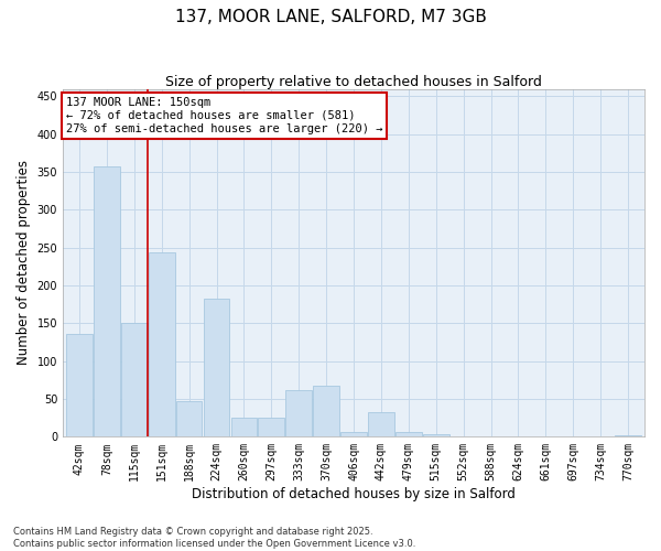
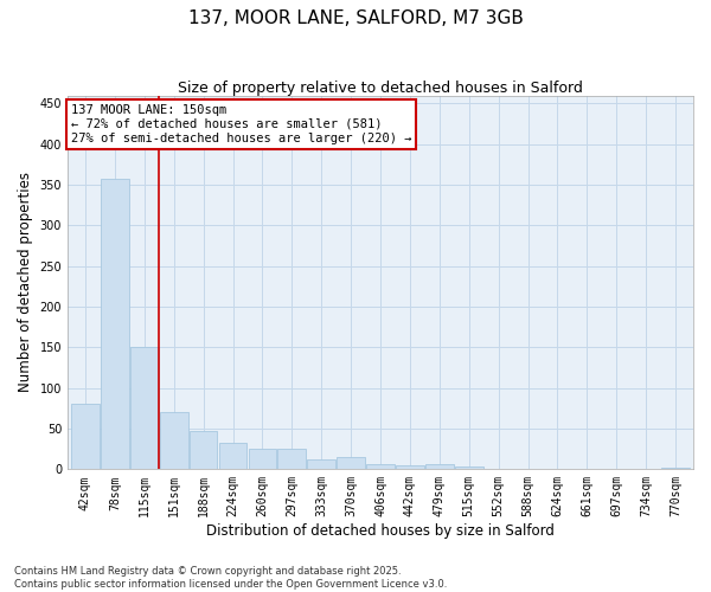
42sqm: 136 -> 80
151sqm: 244 -> 70
224sqm: 182 -> 32
333sqm: 62 -> 12
370sqm: 68 -> 15
442sqm: 32 -> 5
